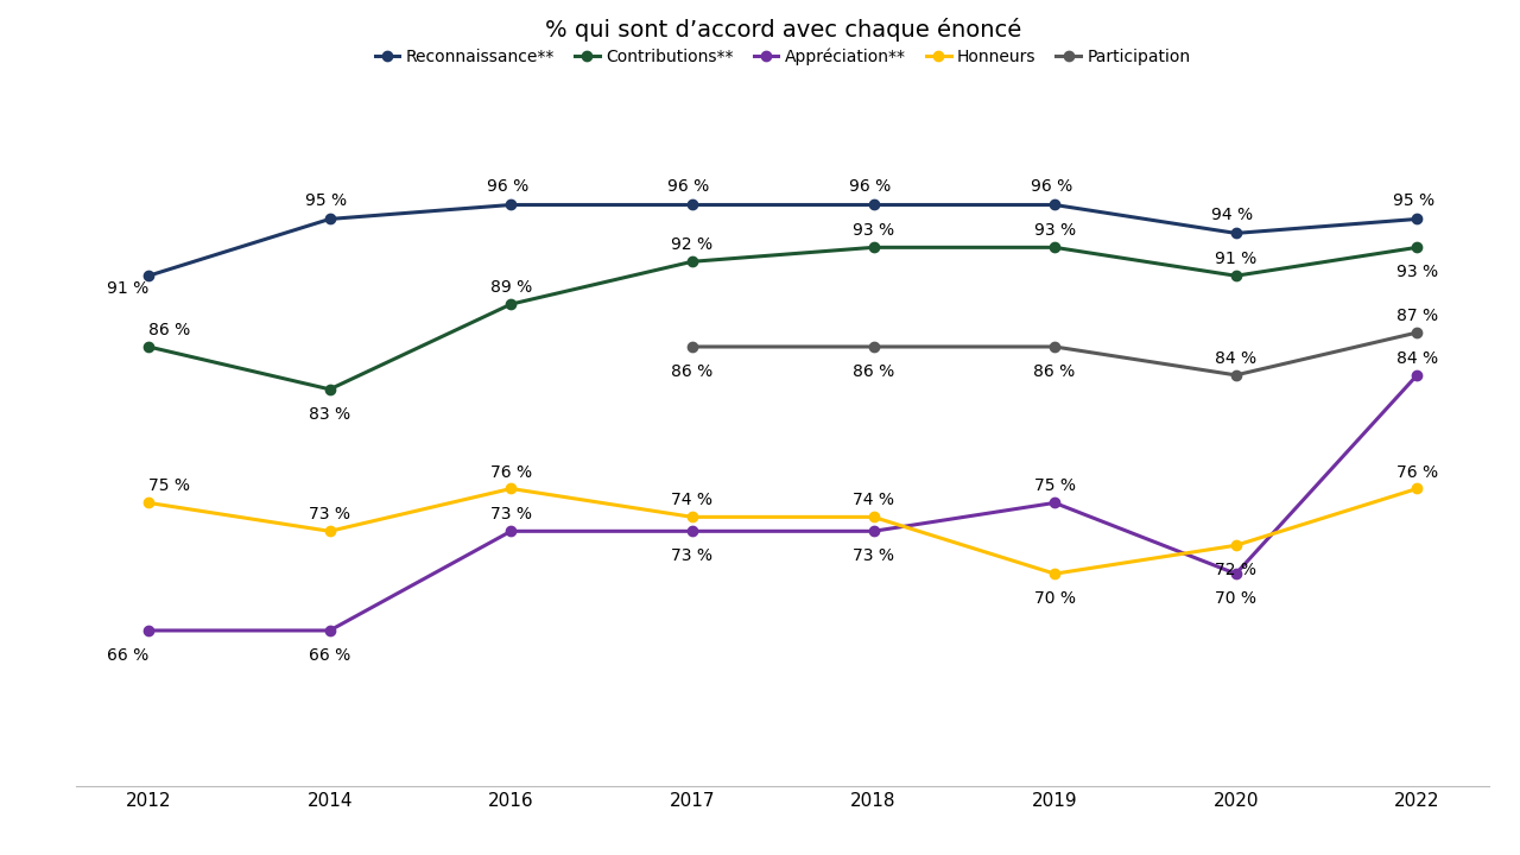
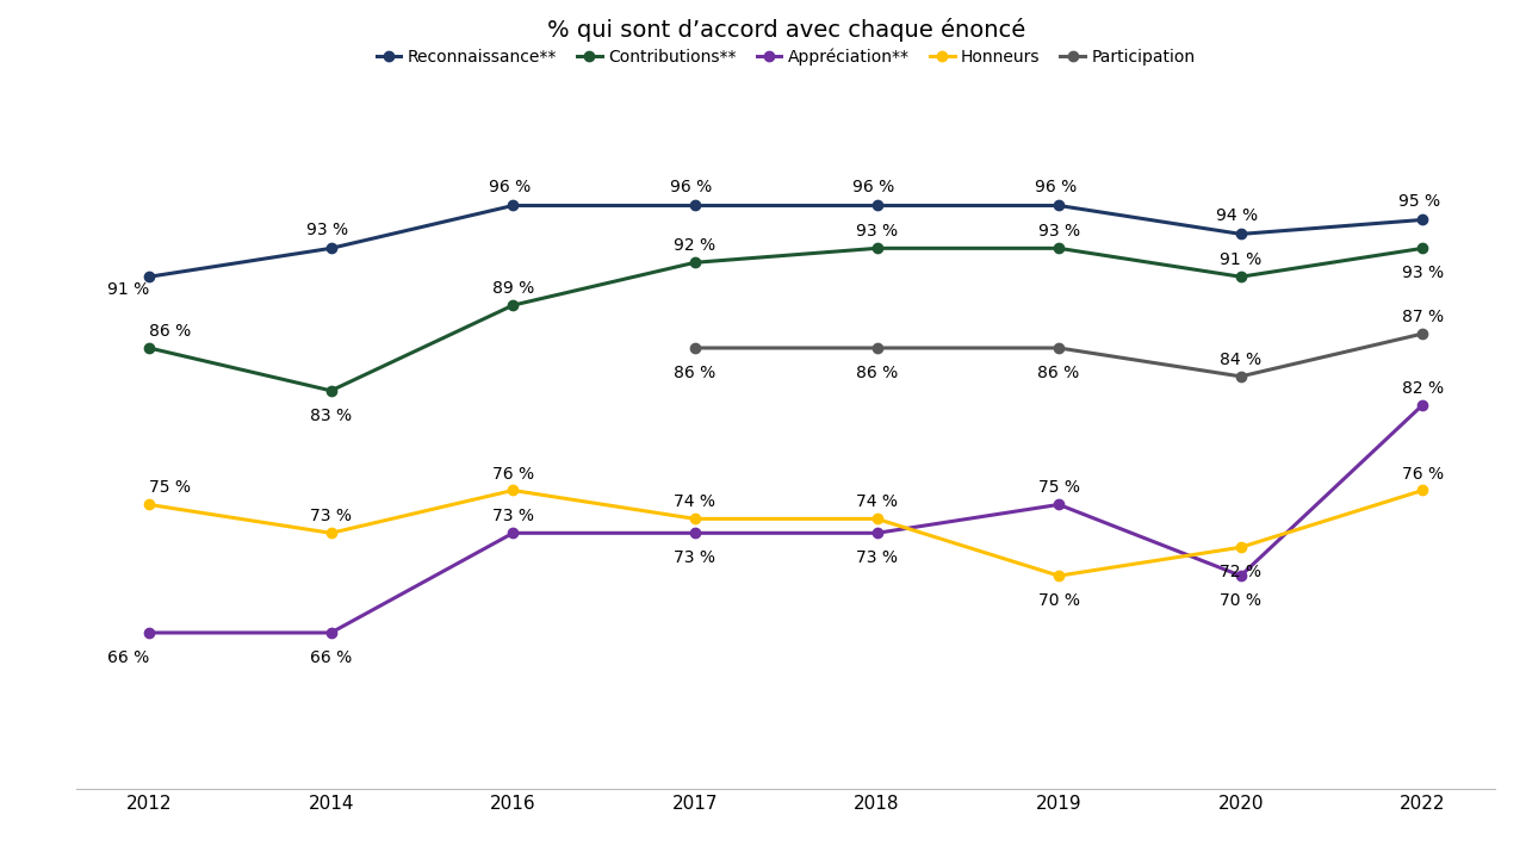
Reconnaissance**/2014: 95 -> 93
Appréciation**/2022: 84 -> 82
